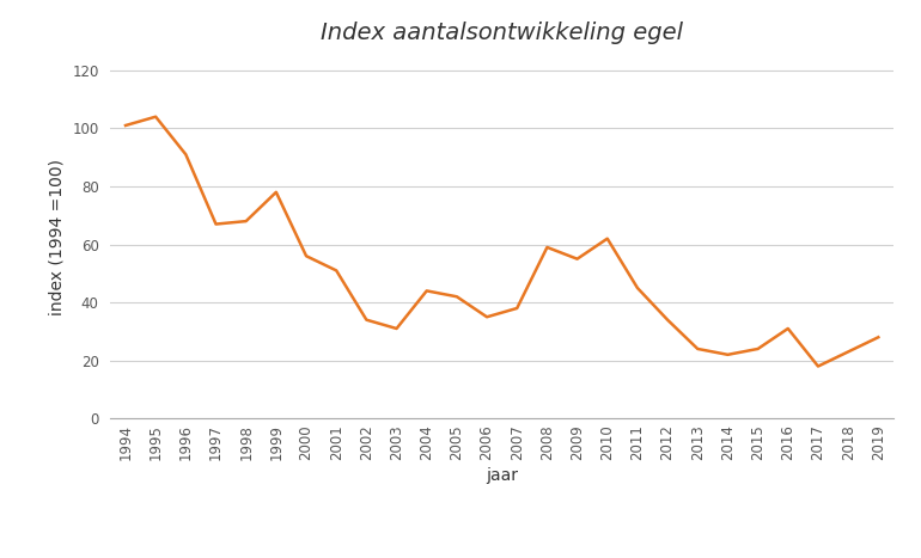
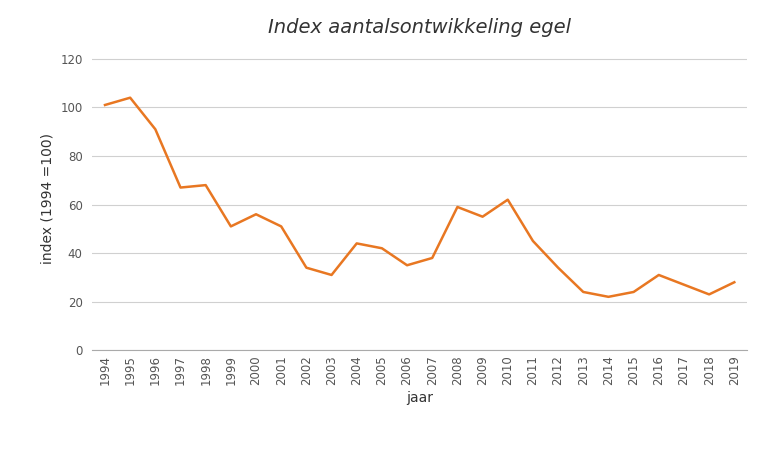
1999: 78 -> 51
2017: 18 -> 27
